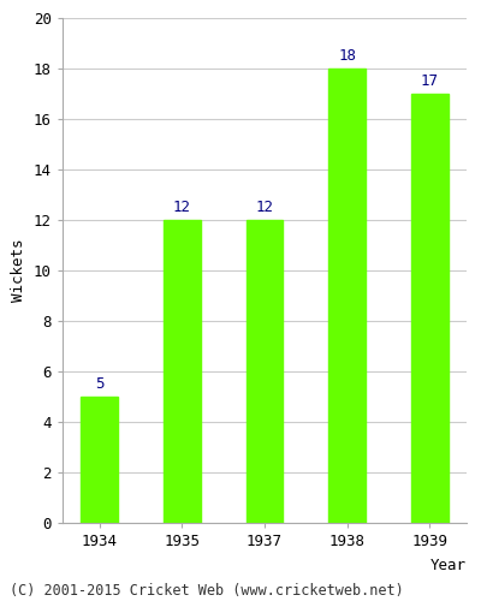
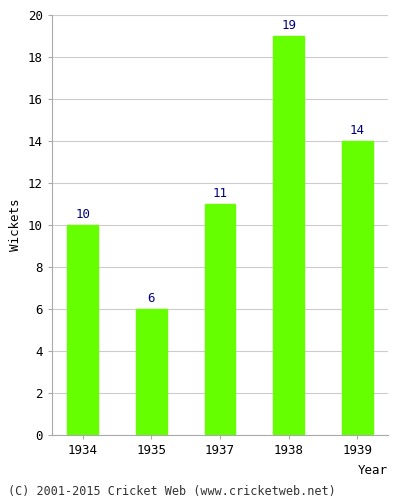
1934: 5 -> 10
1935: 12 -> 6
1937: 12 -> 11
1938: 18 -> 19
1939: 17 -> 14
